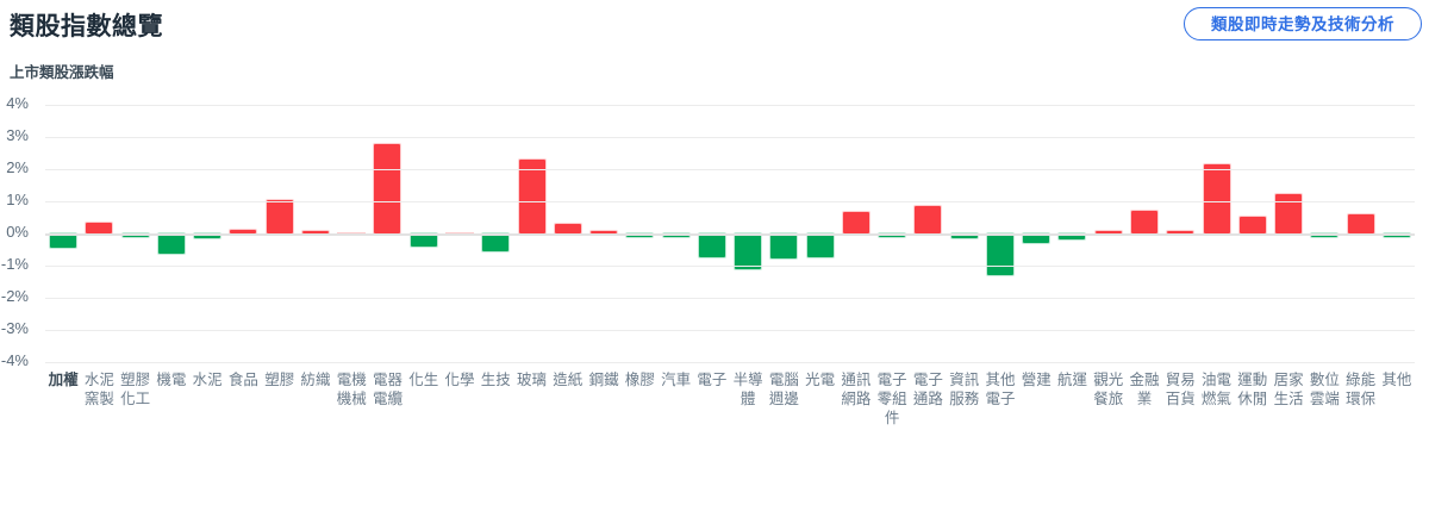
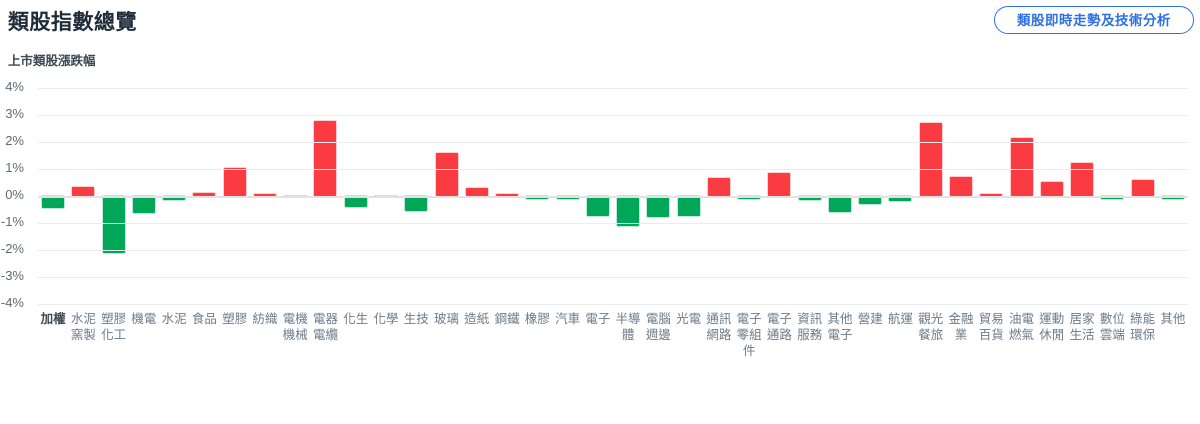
塑膠化工: -0.1% -> -2.1%
玻璃: 2.3% -> 1.6%
其他電子: -1.3% -> -0.6%
觀光餐旅: 0.1% -> 2.7%
